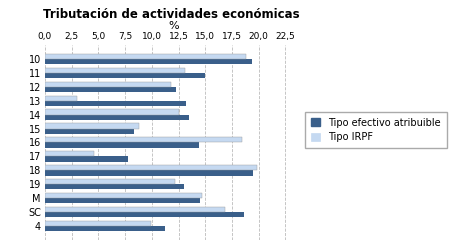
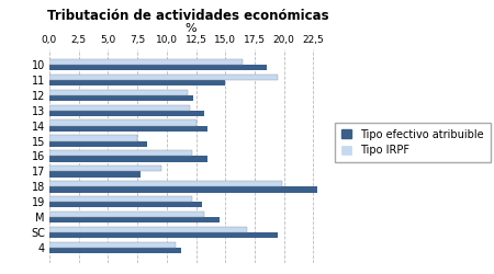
Tipo IRPF/10: 18,8 -> 16,5
Tipo efectivo atribuible/10: 19,4 -> 18,5
Tipo IRPF/11: 13,1 -> 19,5
Tipo IRPF/13: 3,0 -> 12,0
Tipo IRPF/15: 8,8 -> 7,5
Tipo IRPF/16: 18,4 -> 12,2
Tipo efectivo atribuible/16: 14,4 -> 13,5
Tipo IRPF/17: 4,6 -> 9,5
Tipo efectivo atribuible/18: 19,5 -> 22,8
Tipo IRPF/M: 14,7 -> 13,2
Tipo efectivo atribuible/SC: 18,6 -> 19,5
Tipo IRPF/4: 9,9 -> 10,8
